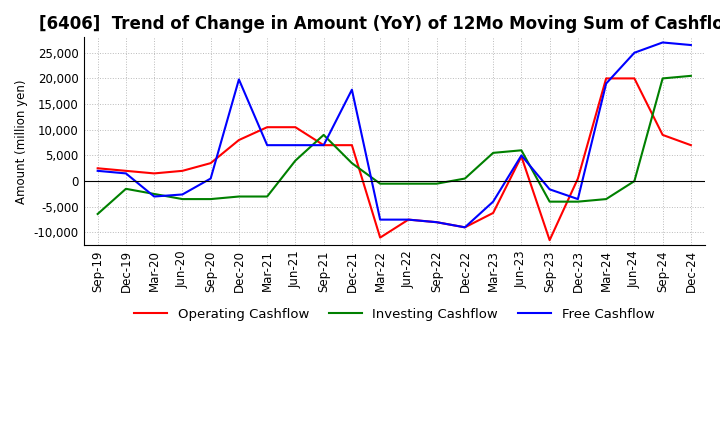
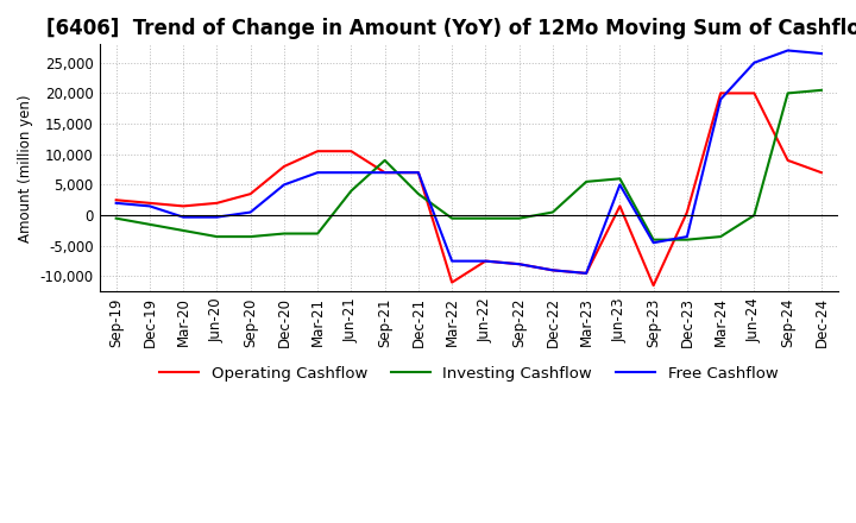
Investing Cashflow/Sep-19: -6,400 -> -500
Free Cashflow/Mar-20: -3,000 -> -300
Free Cashflow/Jun-20: -2,600 -> -300
Free Cashflow/Dec-20: 19,800 -> 5,000
Free Cashflow/Dec-21: 17,800 -> 7,000
Operating Cashflow/Mar-23: -6,200 -> -9,500
Free Cashflow/Mar-23: -4,000 -> -9,500
Operating Cashflow/Jun-23: 4,800 -> 1,500
Free Cashflow/Sep-23: -1,600 -> -4,500
